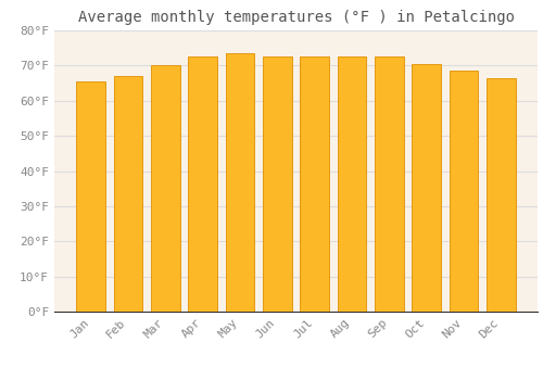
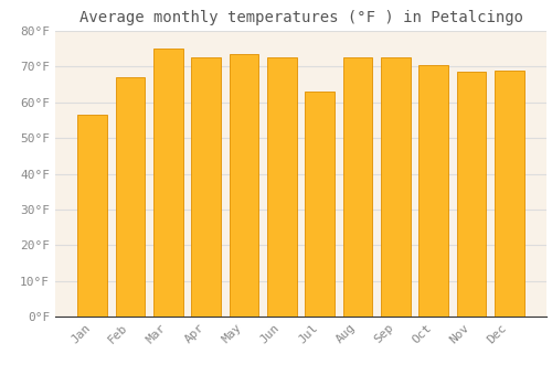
Jan: 65.5°F -> 56.5°F
Mar: 70.0°F -> 75.0°F
Jul: 72.5°F -> 63.0°F
Dec: 66.5°F -> 69.0°F
